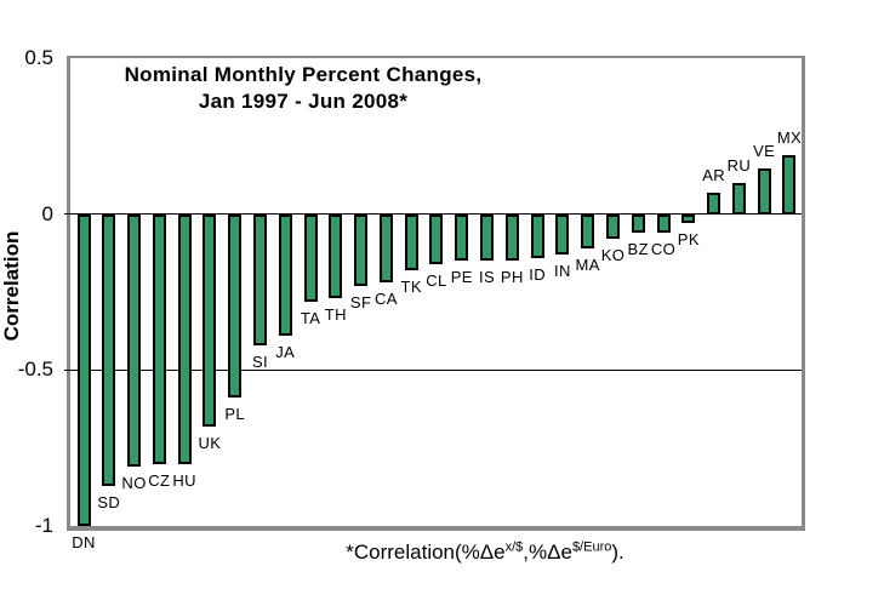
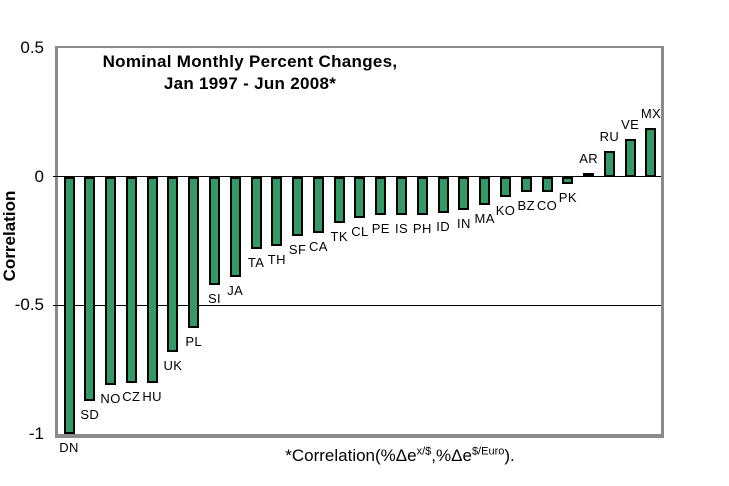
AR: 0.07 -> 0.01
